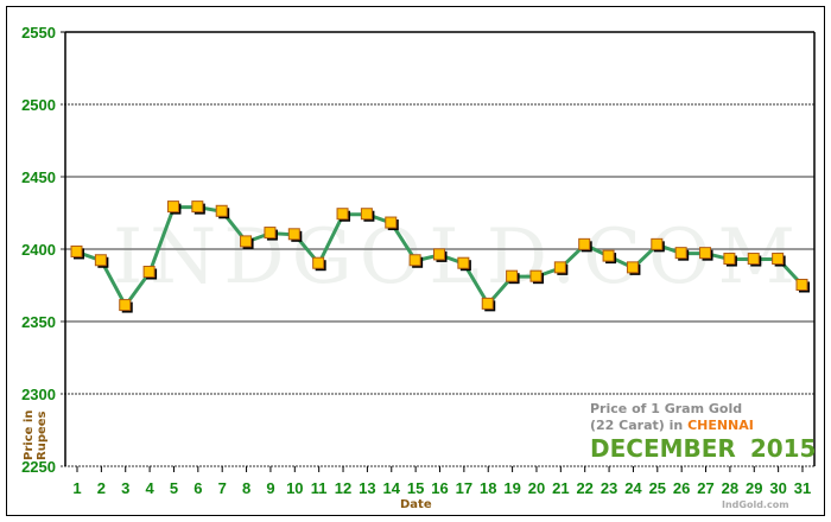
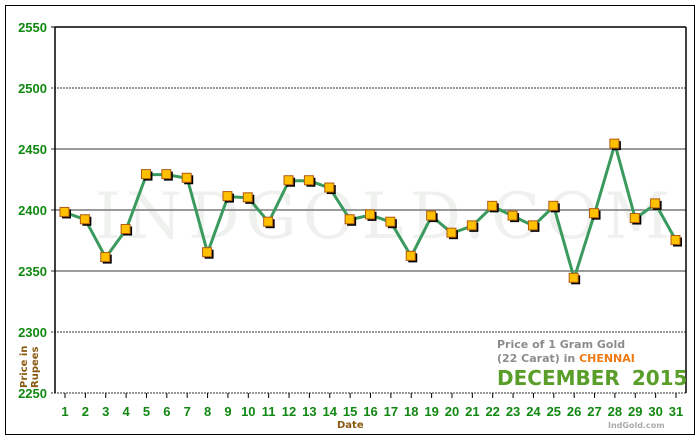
8: 2405 -> 2365
19: 2381 -> 2395
26: 2397 -> 2344
28: 2393 -> 2454
30: 2393 -> 2405
